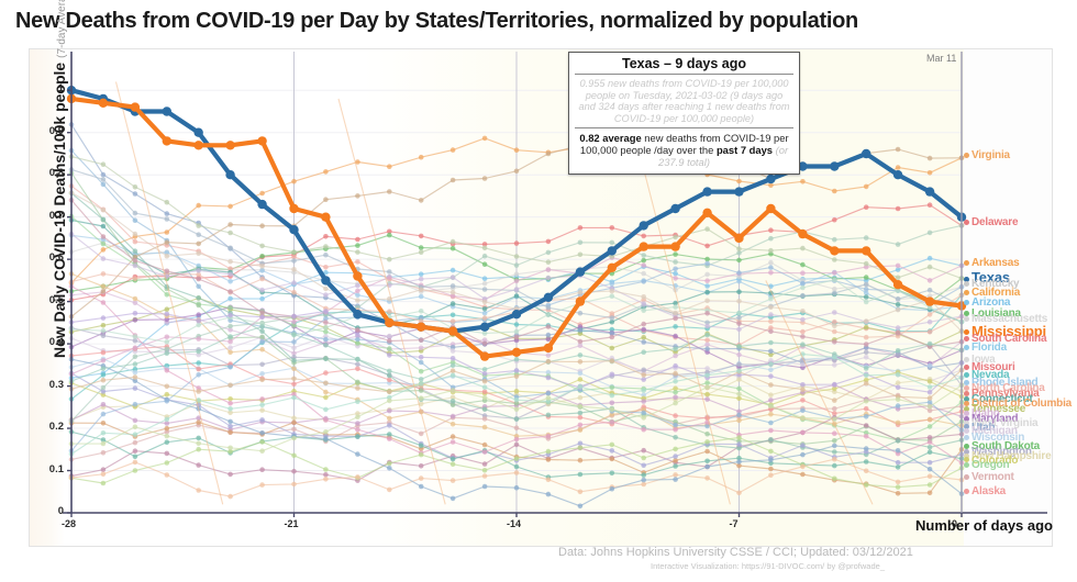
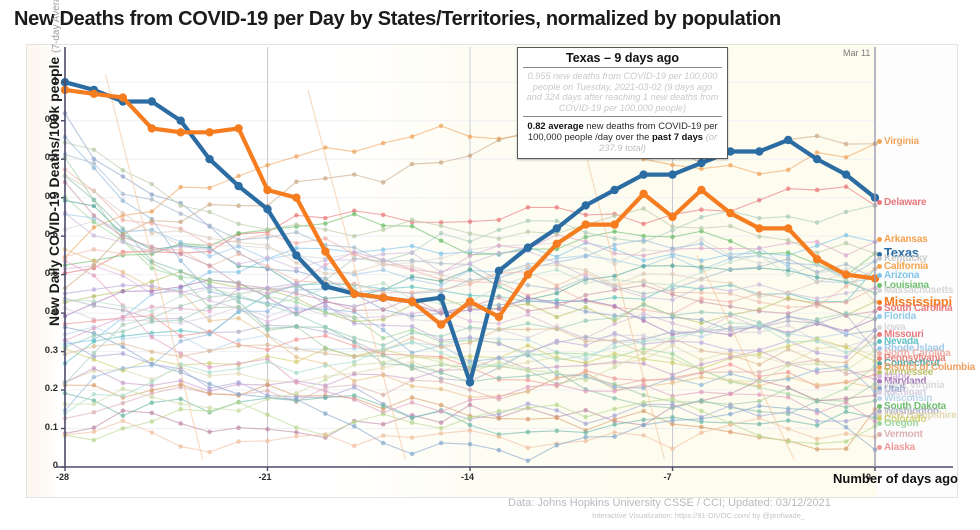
Texas/-14: 0.47 -> 0.22
Mississippi/-14: 0.38 -> 0.43
